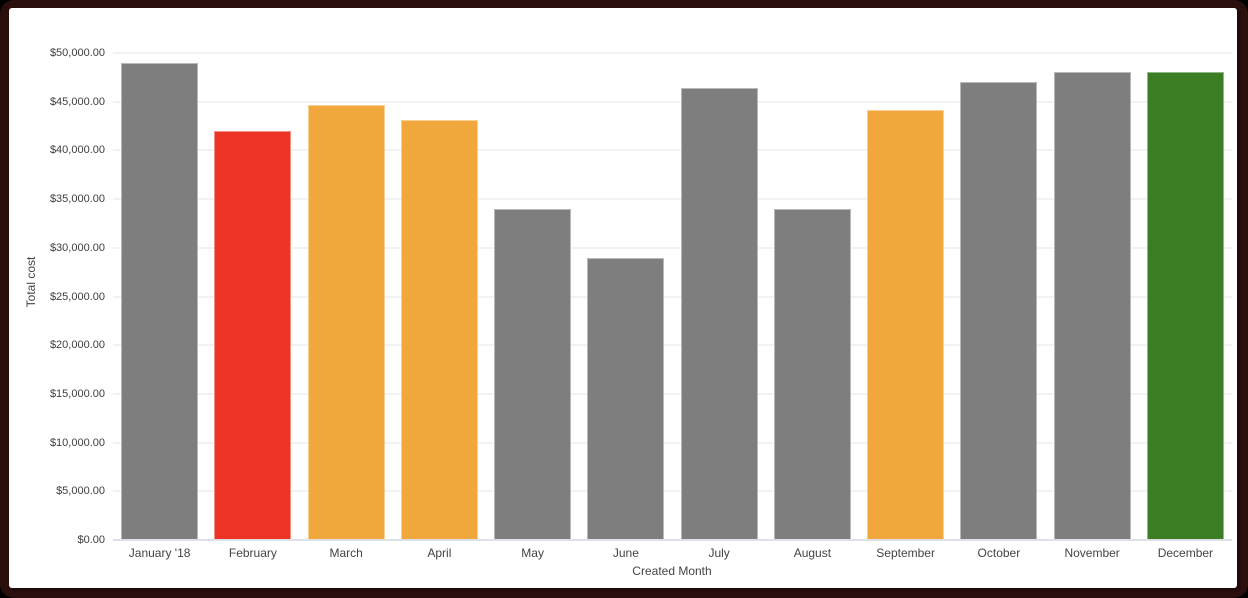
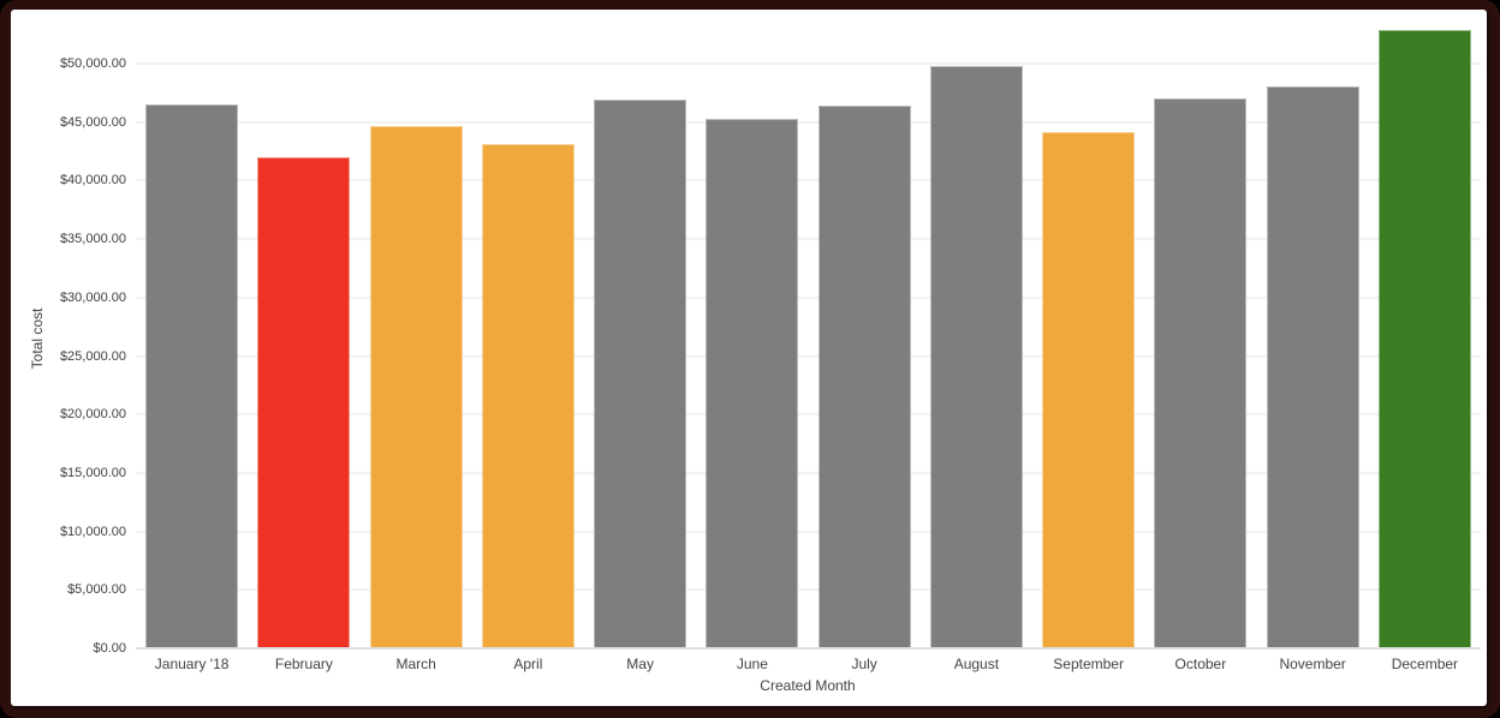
January '18: $49000 -> $46000
May: $34000 -> $47000
June: $29000 -> $45000
August: $34000 -> $50000
December: $48000 -> $53000
